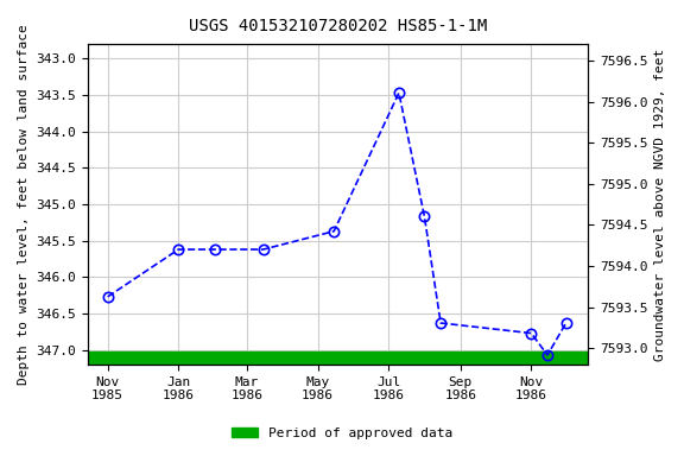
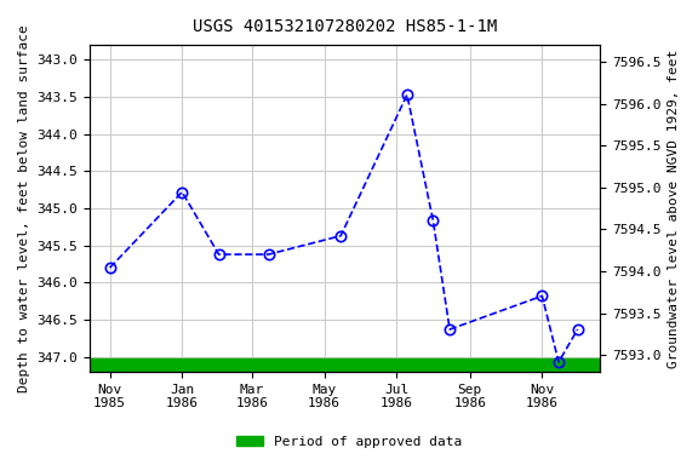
Nov 1985: 346.27 -> 345.80
Jan 1986: 345.62 -> 344.78
Nov 1986: 346.77 -> 346.18
